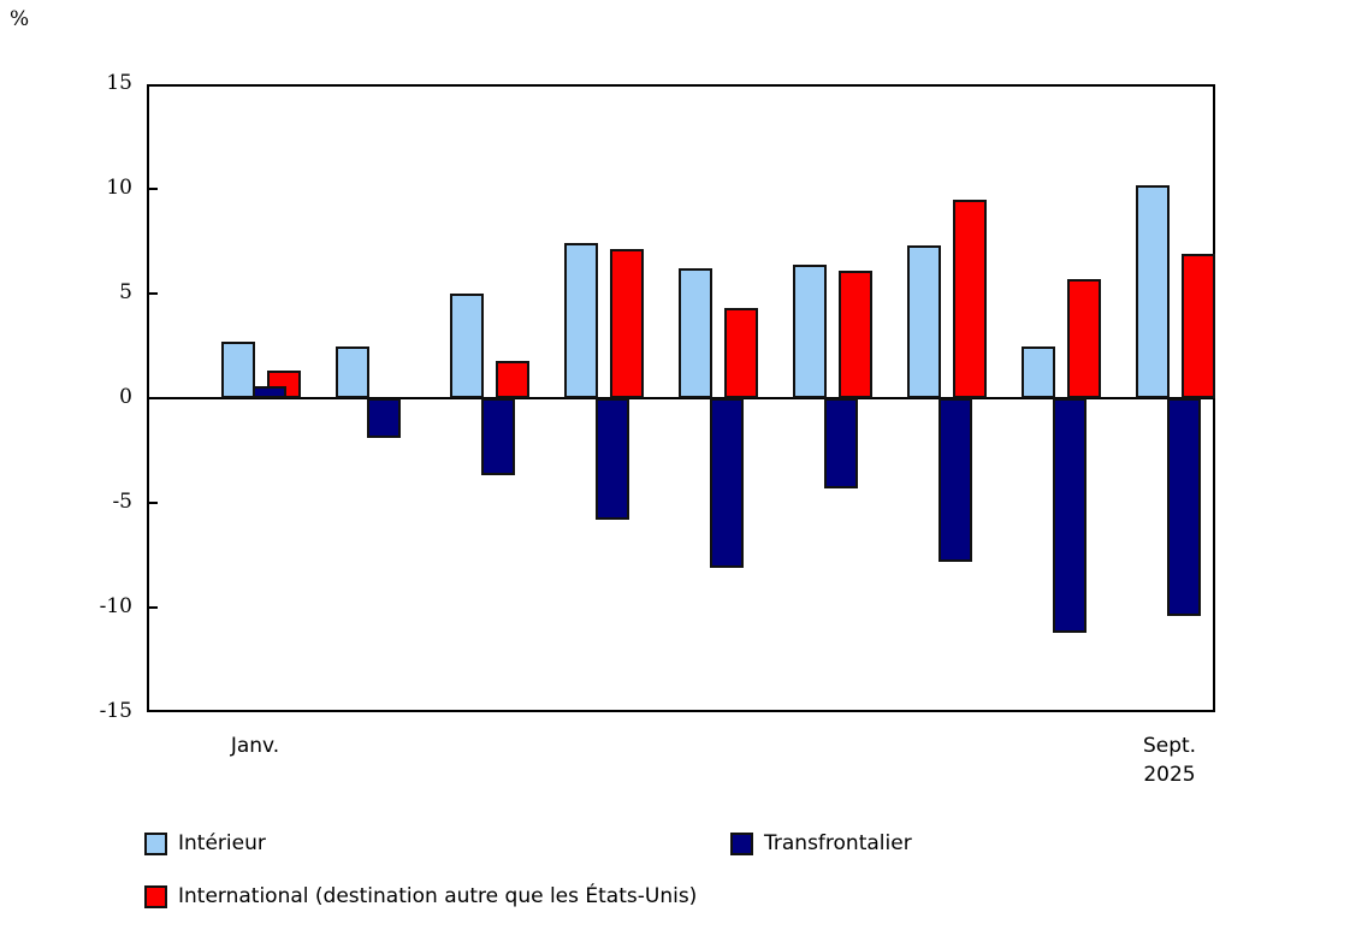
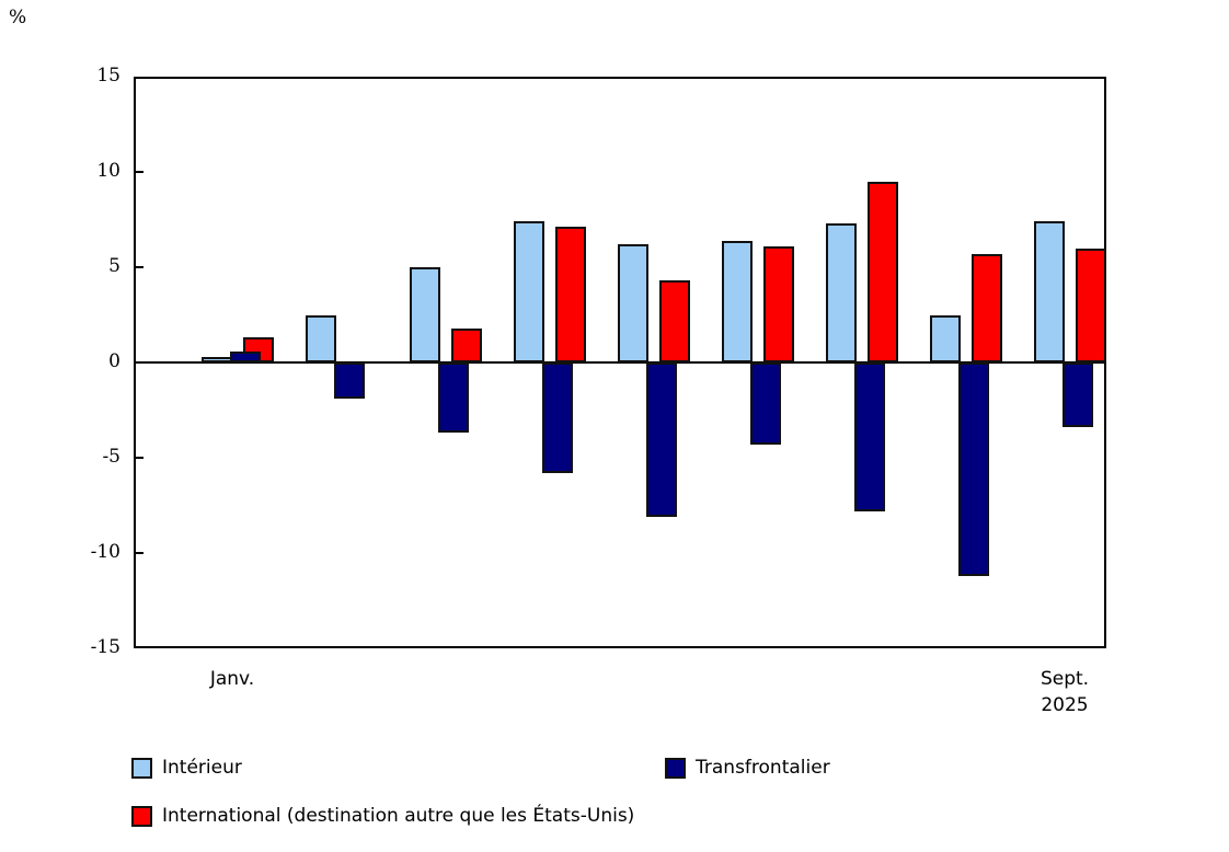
Intérieur/Janv.: 2.7 -> 0.3
Intérieur/Sept. 2025: 10.2 -> 7.4
Transfrontalier/Sept. 2025: -10.4 -> -3.4
International (destination autre que les États-Unis)/Sept. 2025: 6.9 -> 6.0
